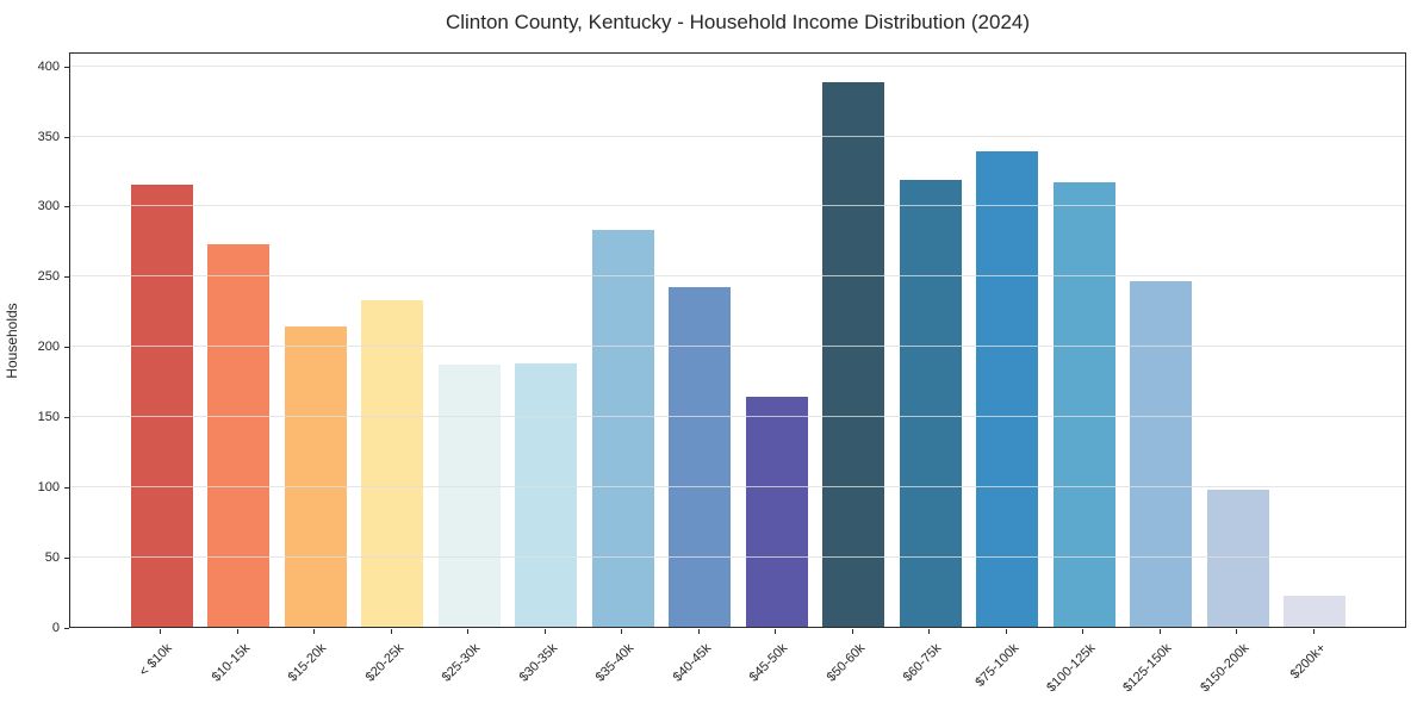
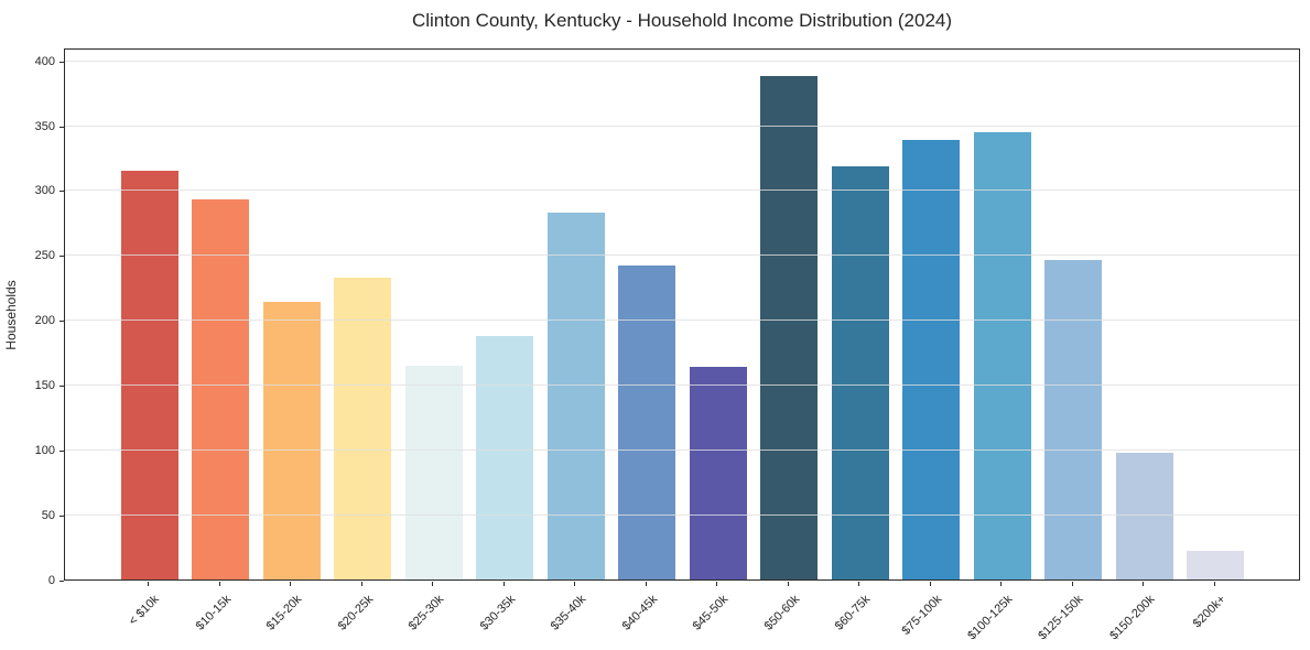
$10-15k: 273 -> 293
$25-30k: 187 -> 165
$100-125k: 317 -> 345
